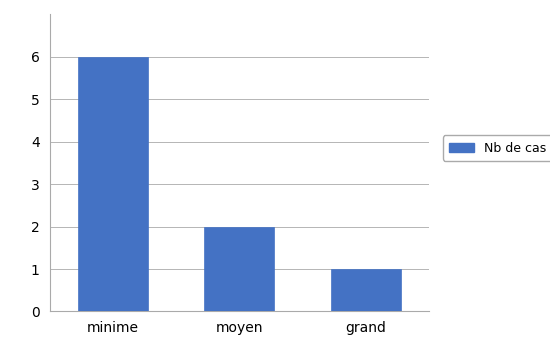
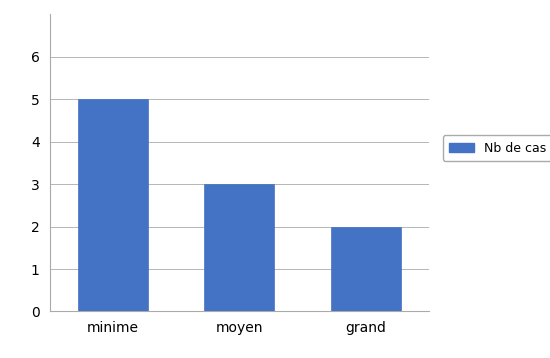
minime: 6 -> 5
moyen: 2 -> 3
grand: 1 -> 2
